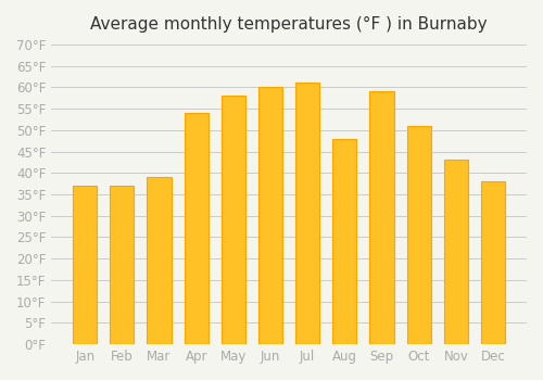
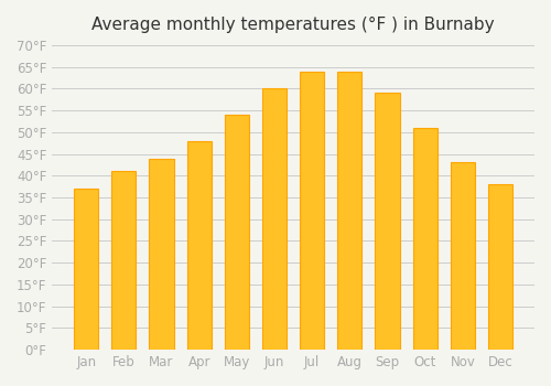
Feb: 37°F -> 41°F
Mar: 39°F -> 44°F
Apr: 54°F -> 48°F
May: 58°F -> 54°F
Jul: 61°F -> 64°F
Aug: 48°F -> 64°F
